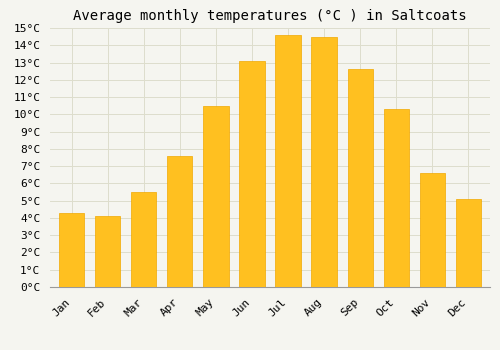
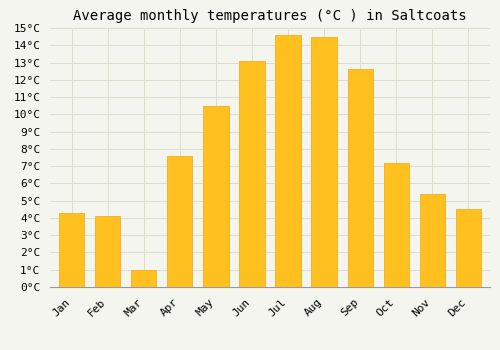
Mar: 5.5°C -> 1.0°C
Oct: 10.3°C -> 7.2°C
Nov: 6.6°C -> 5.4°C
Dec: 5.1°C -> 4.5°C
